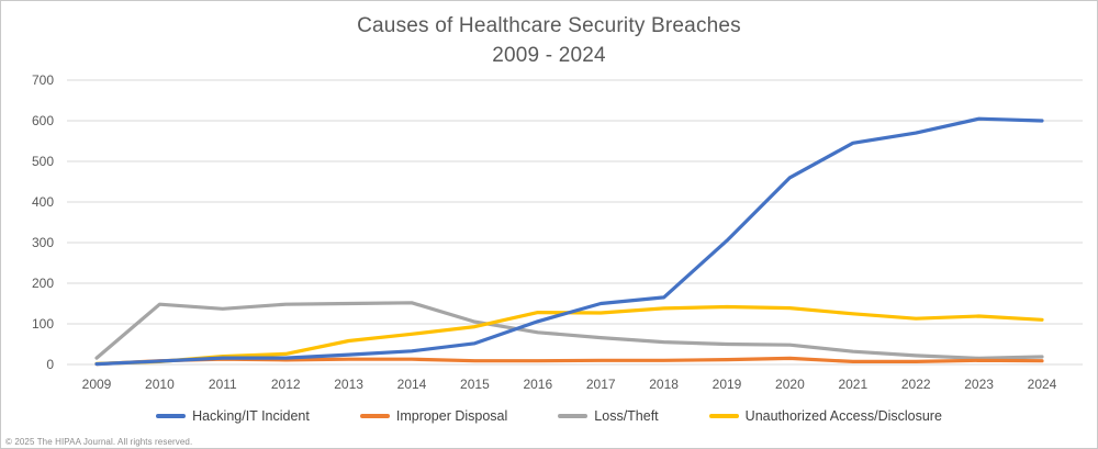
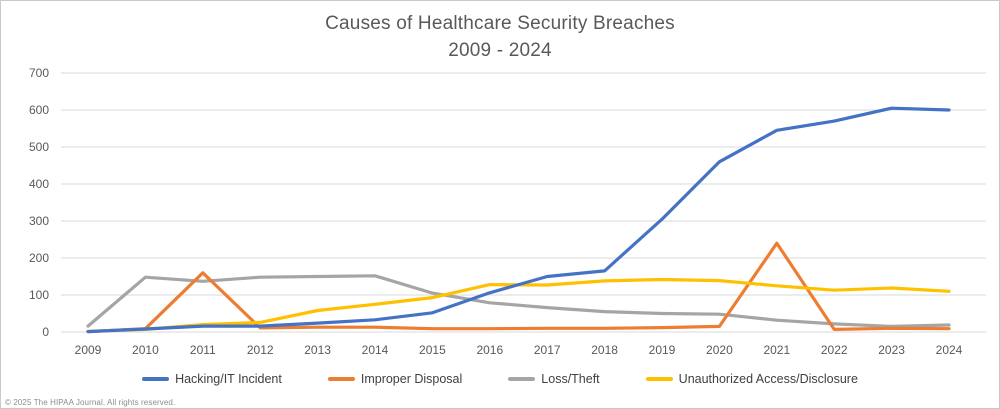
Improper Disposal/2011: 10 -> 160
Improper Disposal/2021: 10 -> 240
